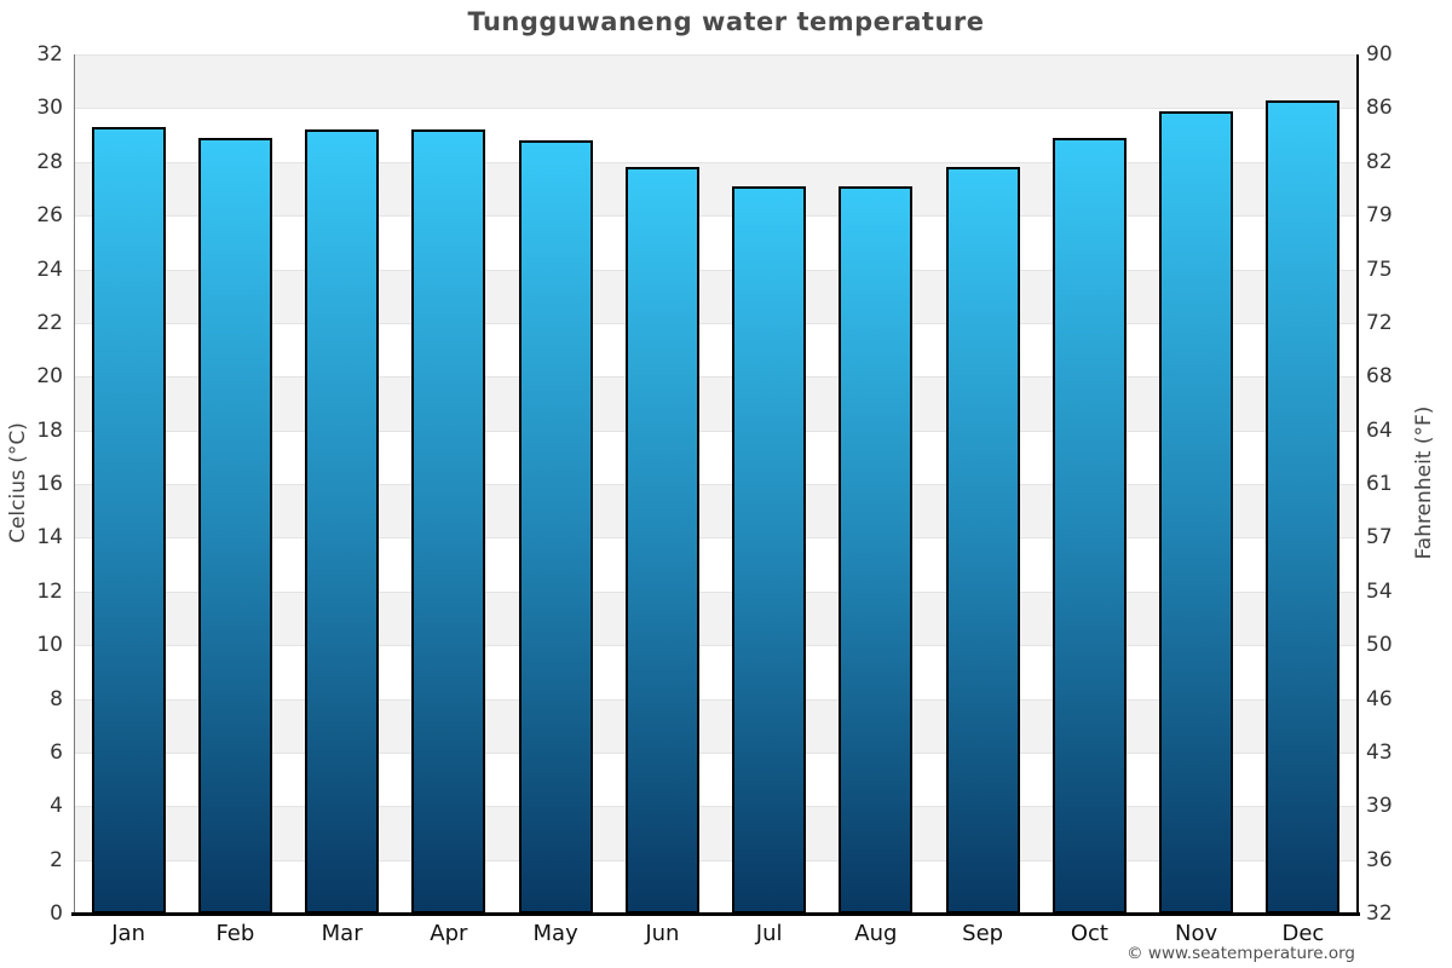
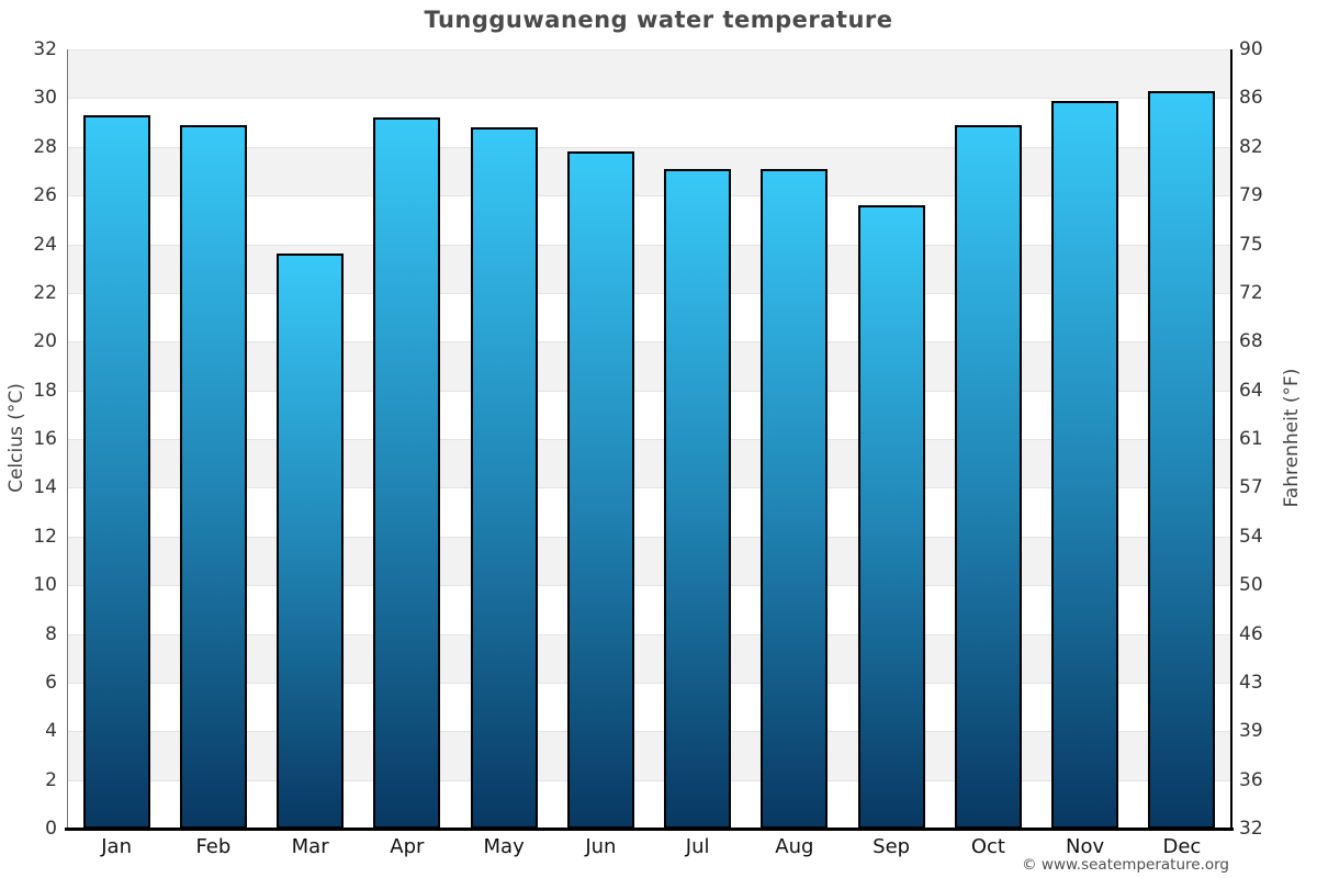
Mar: 29.2 -> 23.6
Sep: 27.8 -> 25.6
